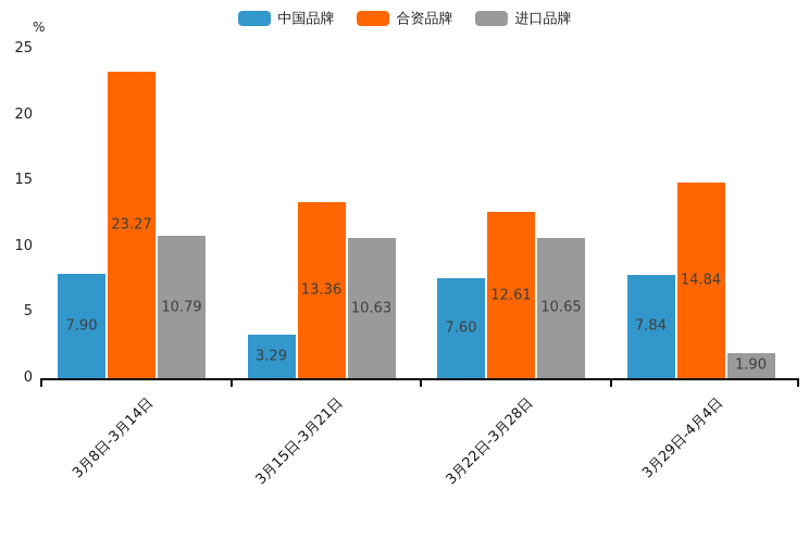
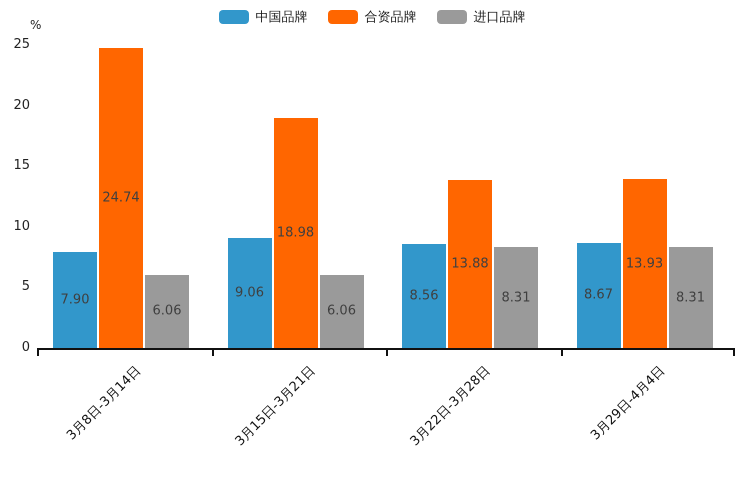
合资品牌/3月8日-3月14日: 23.27 -> 24.74
进口品牌/3月8日-3月14日: 10.79 -> 6.06
中国品牌/3月15日-3月21日: 3.29 -> 9.06
合资品牌/3月15日-3月21日: 13.36 -> 18.98
进口品牌/3月15日-3月21日: 10.63 -> 6.06
中国品牌/3月22日-3月28日: 7.60 -> 8.56
合资品牌/3月22日-3月28日: 12.61 -> 13.88
进口品牌/3月22日-3月28日: 10.65 -> 8.31
中国品牌/3月29日-4月4日: 7.84 -> 8.67
合资品牌/3月29日-4月4日: 14.84 -> 13.93
进口品牌/3月29日-4月4日: 1.90 -> 8.31
